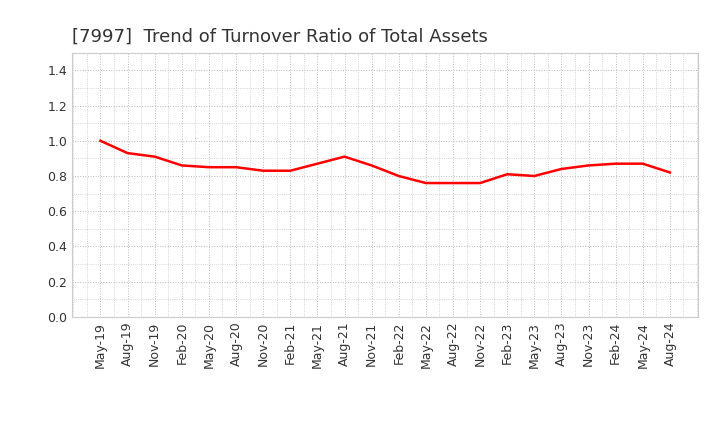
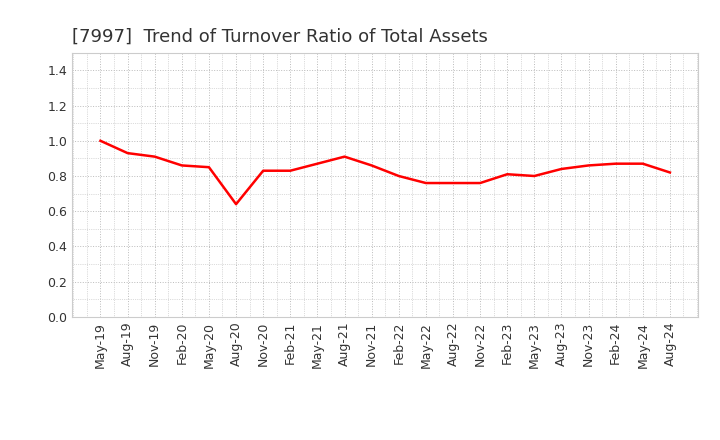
Aug-20: 0.85 -> 0.64
